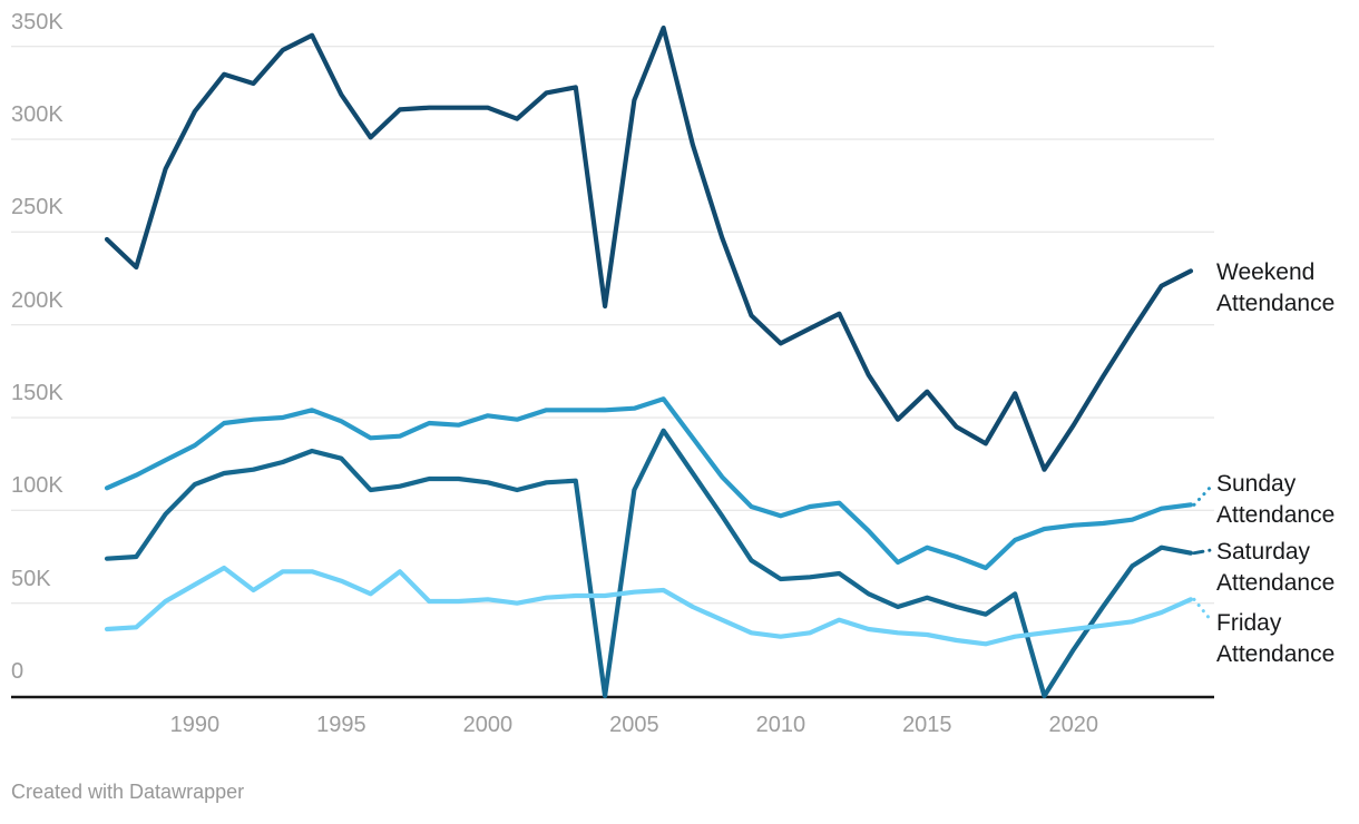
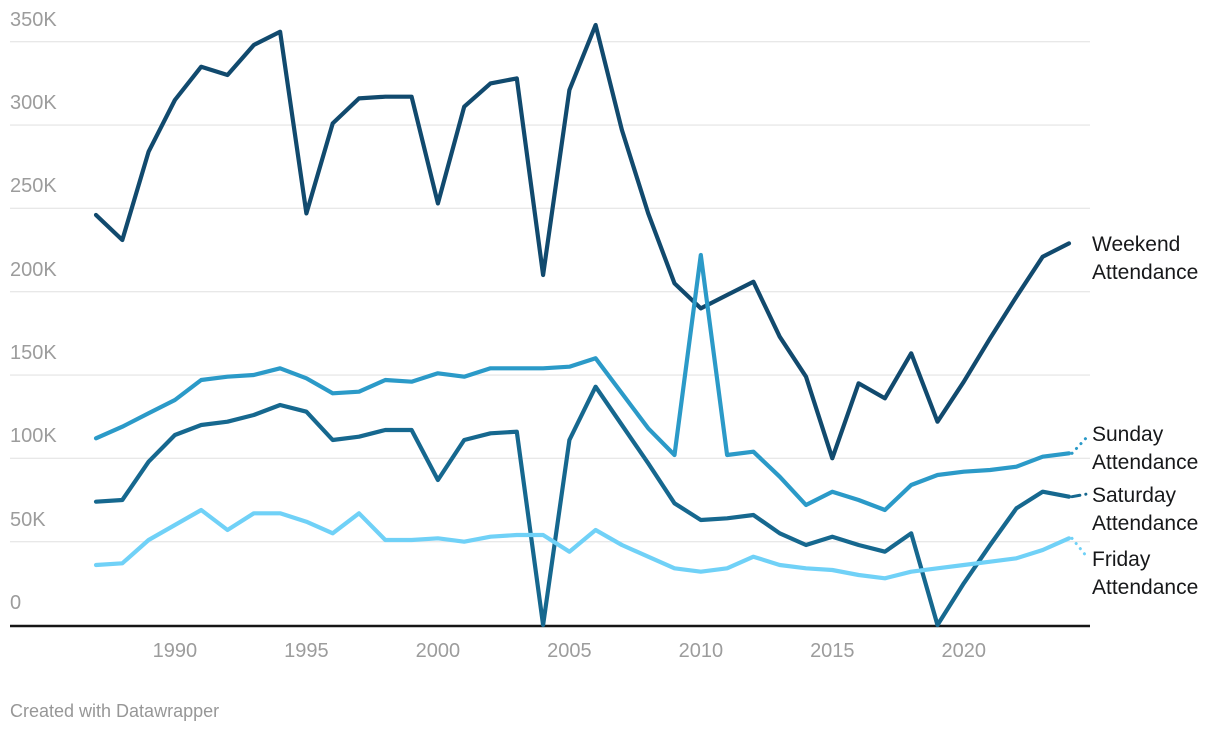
Weekend Attendance/1995: 324K -> 247K
Weekend Attendance/2000: 317K -> 253K
Saturday Attendance/2000: 115K -> 87K
Friday Attendance/2005: 56K -> 44K
Sunday Attendance/2010: 97K -> 222K
Weekend Attendance/2015: 164K -> 100K
